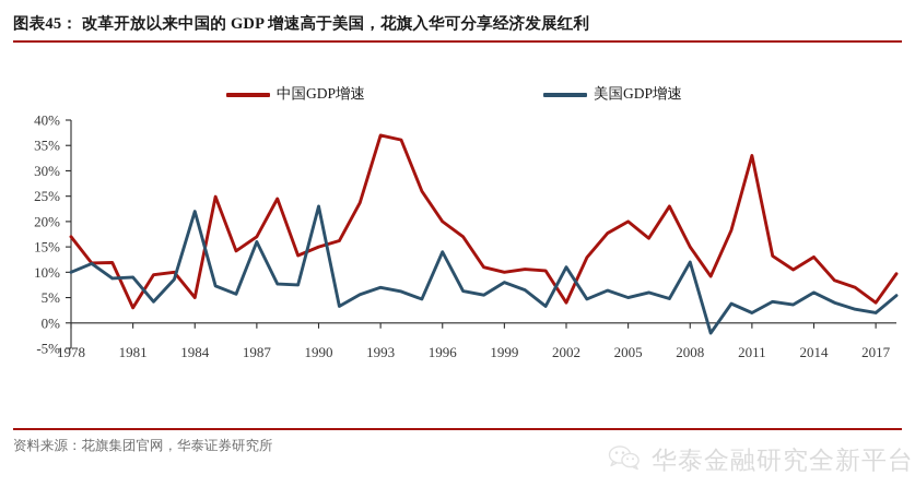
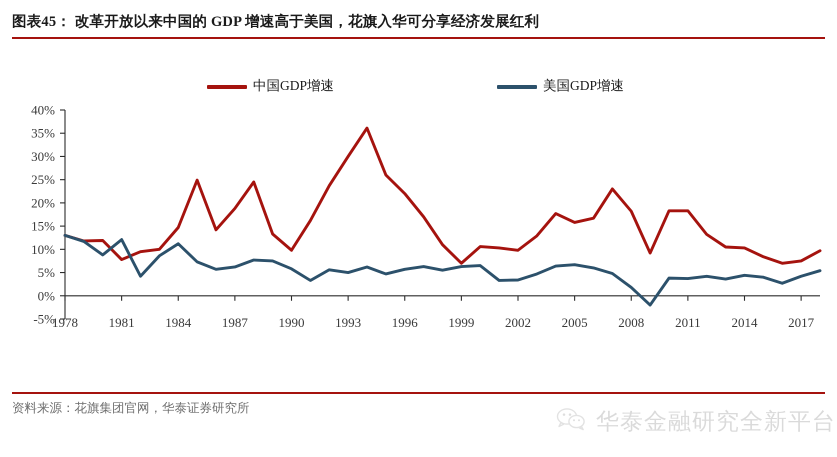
中国GDP增速/1978: 17% -> 13%
美国GDP增速/1978: 10% -> 13%
中国GDP增速/1981: 3% -> 8%
美国GDP增速/1981: 9% -> 12%
中国GDP增速/1984: 5% -> 15%
美国GDP增速/1984: 22% -> 11%
中国GDP增速/1987: 17% -> 19%
美国GDP增速/1987: 16% -> 6%
中国GDP增速/1990: 15% -> 10%
美国GDP增速/1990: 23% -> 6%
中国GDP增速/1993: 37% -> 30%
美国GDP增速/1993: 7% -> 5%
中国GDP增速/1996: 20% -> 22%
美国GDP增速/1996: 14% -> 6%
中国GDP增速/1999: 10% -> 7%
美国GDP增速/1999: 8% -> 6%
中国GDP增速/2002: 4% -> 10%
美国GDP增速/2002: 11% -> 3%
中国GDP增速/2005: 20% -> 16%
美国GDP增速/2005: 5% -> 7%
中国GDP增速/2008: 15% -> 18%
美国GDP增速/2008: 12% -> 2%
中国GDP增速/2011: 33% -> 18%
美国GDP增速/2011: 2% -> 4%
中国GDP增速/2014: 13% -> 10%
美国GDP增速/2014: 6% -> 4%
中国GDP增速/2017: 4% -> 8%
美国GDP增速/2017: 2% -> 4%
